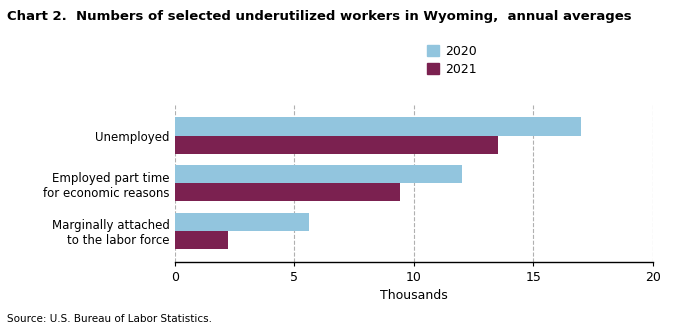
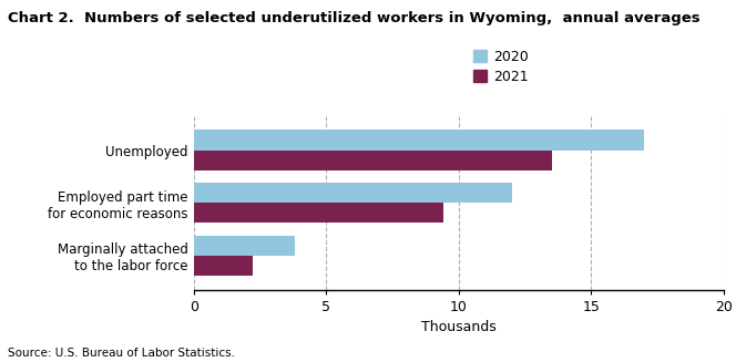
2020/Marginally attached to the labor force: 5.6 -> 3.8
